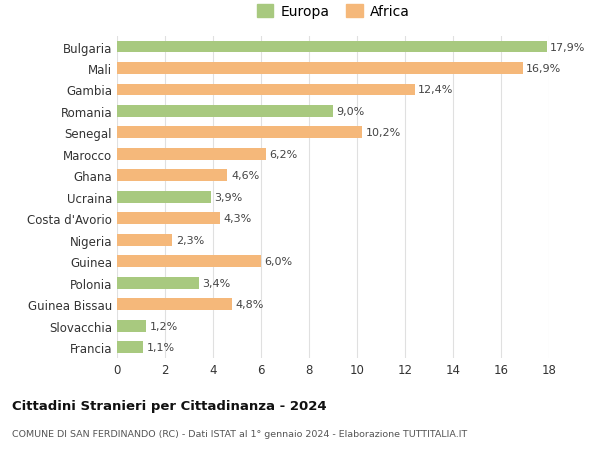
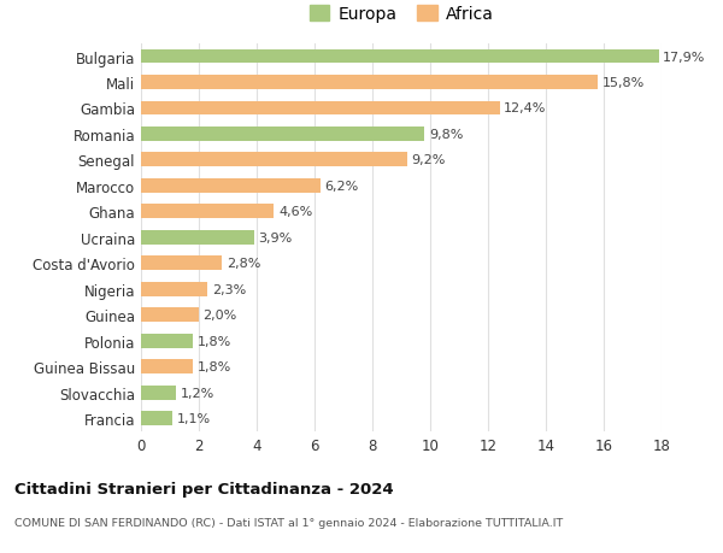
Mali: 16,9% -> 15,8%
Romania: 9,0% -> 9,8%
Senegal: 10,2% -> 9,2%
Costa d'Avorio: 4,3% -> 2,8%
Guinea: 6,0% -> 2,0%
Polonia: 3,4% -> 1,8%
Guinea Bissau: 4,8% -> 1,8%
